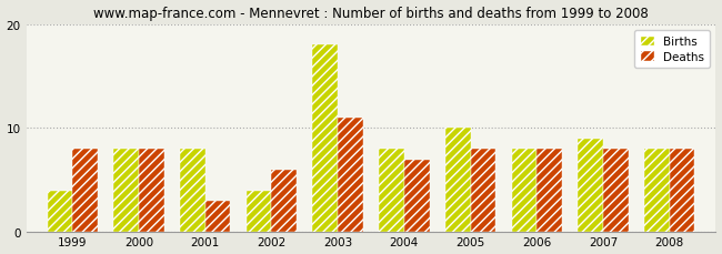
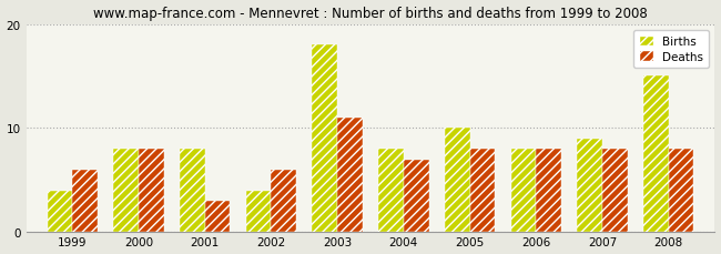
Deaths/1999: 8 -> 6
Births/2008: 8 -> 15
